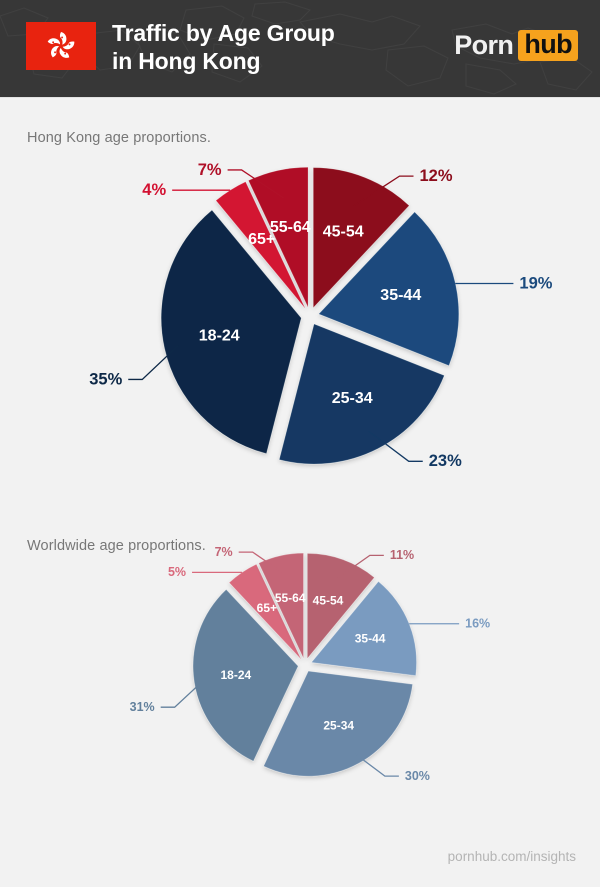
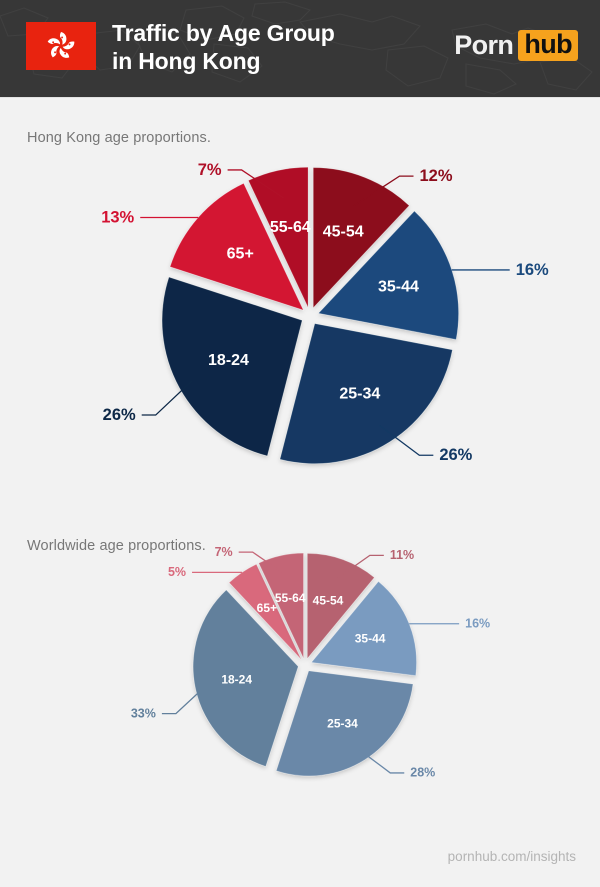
Hong Kong age proportions./35-44: 19% -> 16%
Hong Kong age proportions./25-34: 23% -> 26%
Hong Kong age proportions./18-24: 35% -> 26%
Hong Kong age proportions./65+: 4% -> 13%
Worldwide age proportions./25-34: 30% -> 28%
Worldwide age proportions./18-24: 31% -> 33%
